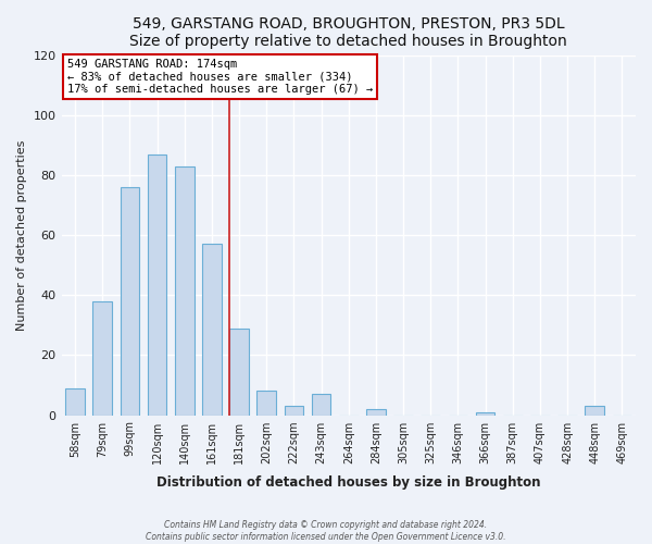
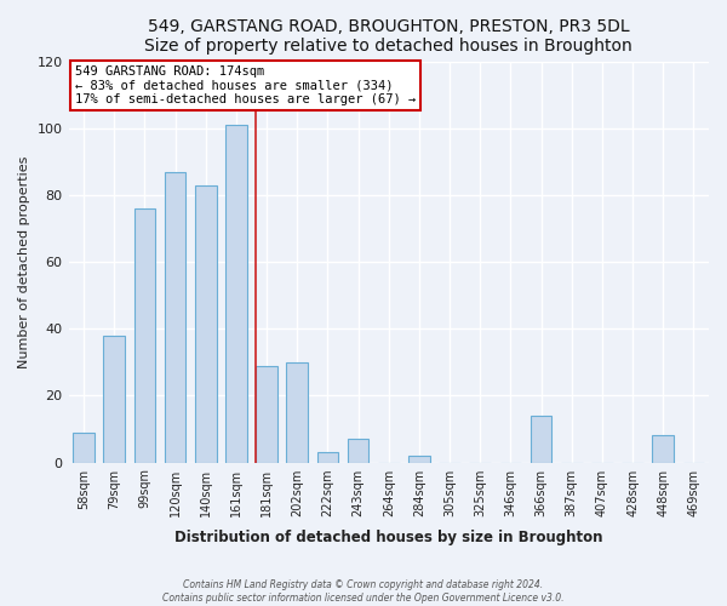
161sqm: 57 -> 101
202sqm: 8 -> 30
366sqm: 1 -> 14
448sqm: 3 -> 8
